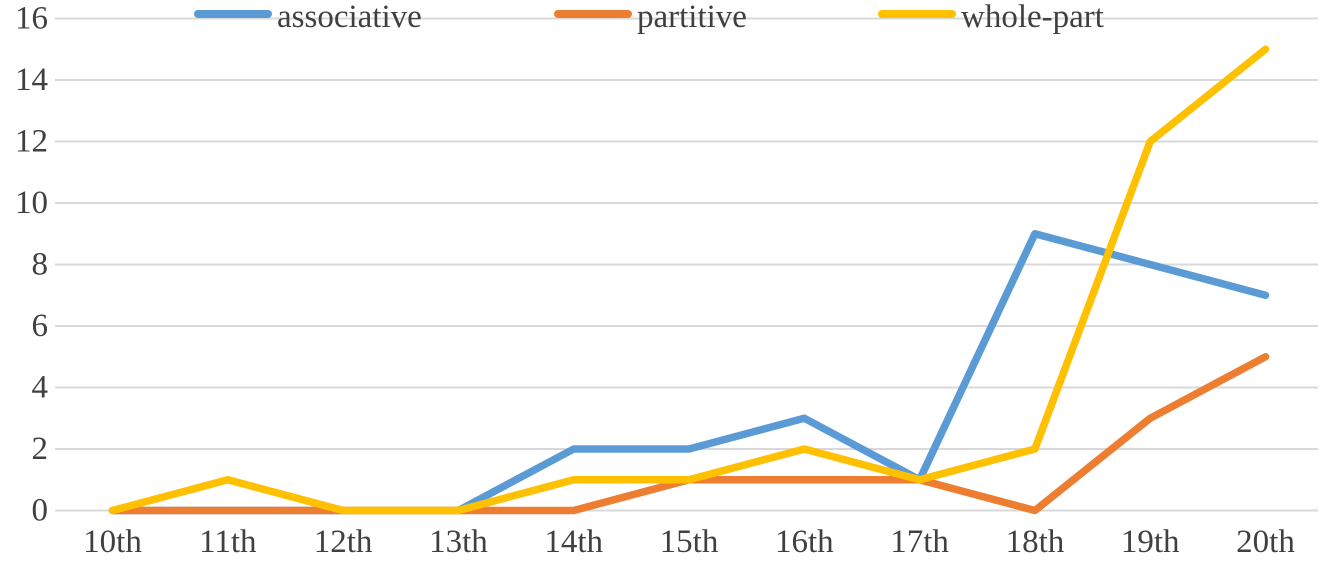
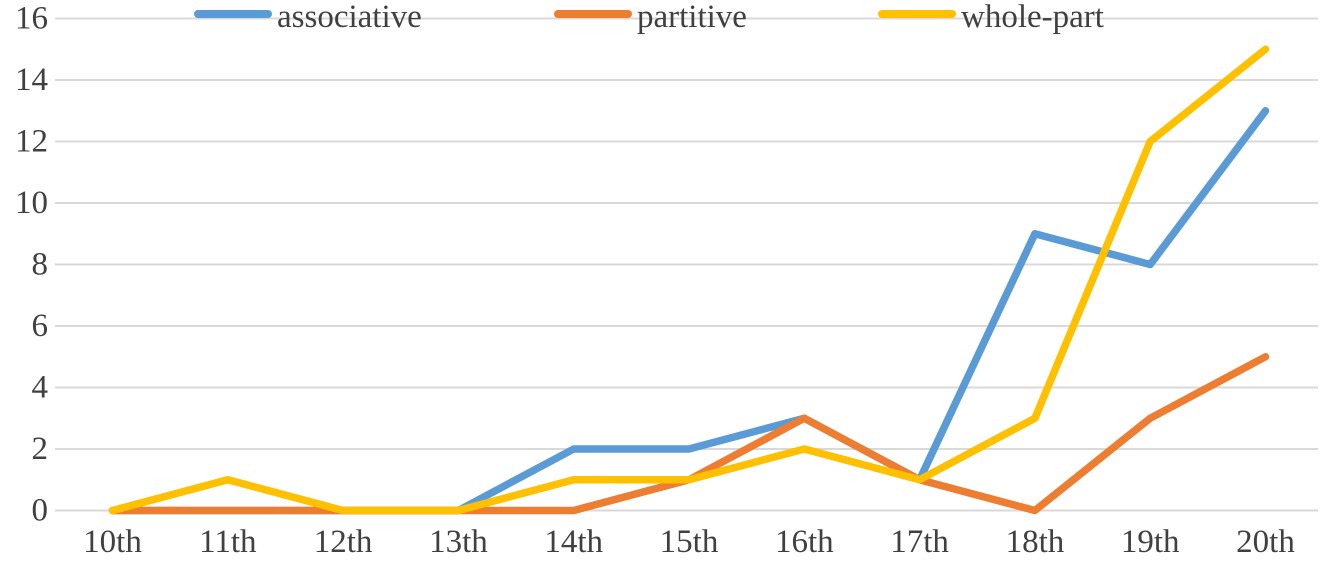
partitive/16th: 1 -> 3
whole-part/18th: 2 -> 3
associative/20th: 7 -> 13
